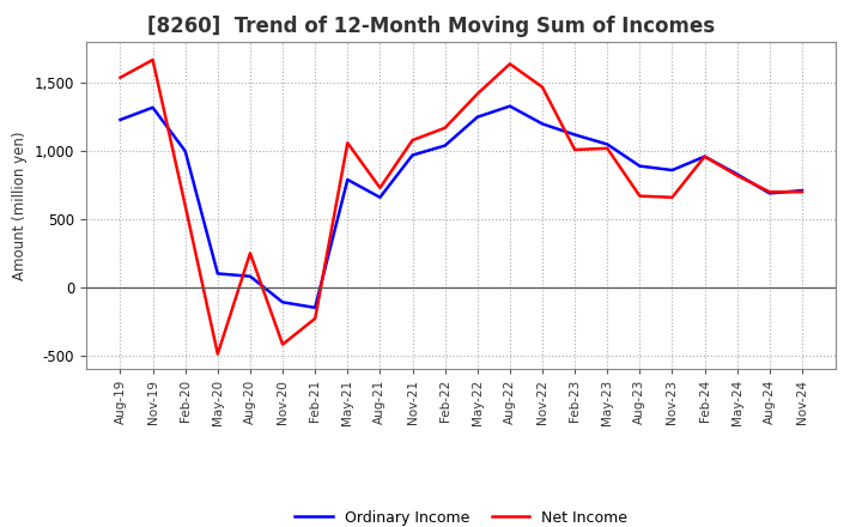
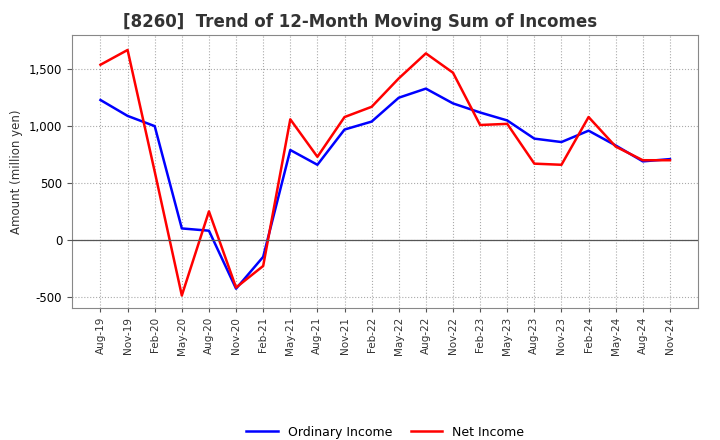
Ordinary Income/Nov-19: 1,320 -> 1,090
Ordinary Income/Nov-20: -110 -> -430
Net Income/Feb-24: 960 -> 1,080
